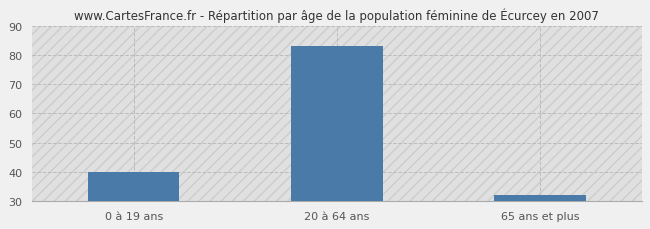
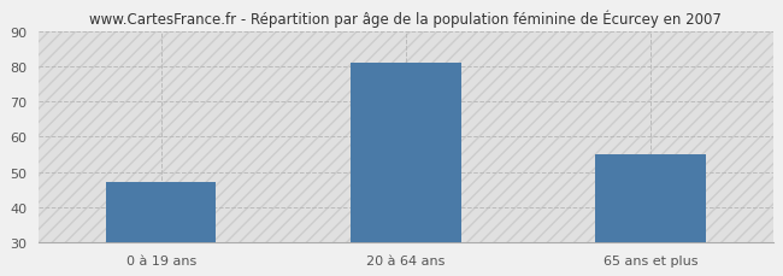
0 à 19 ans: 40 -> 47
20 à 64 ans: 83 -> 81
65 ans et plus: 32 -> 55
